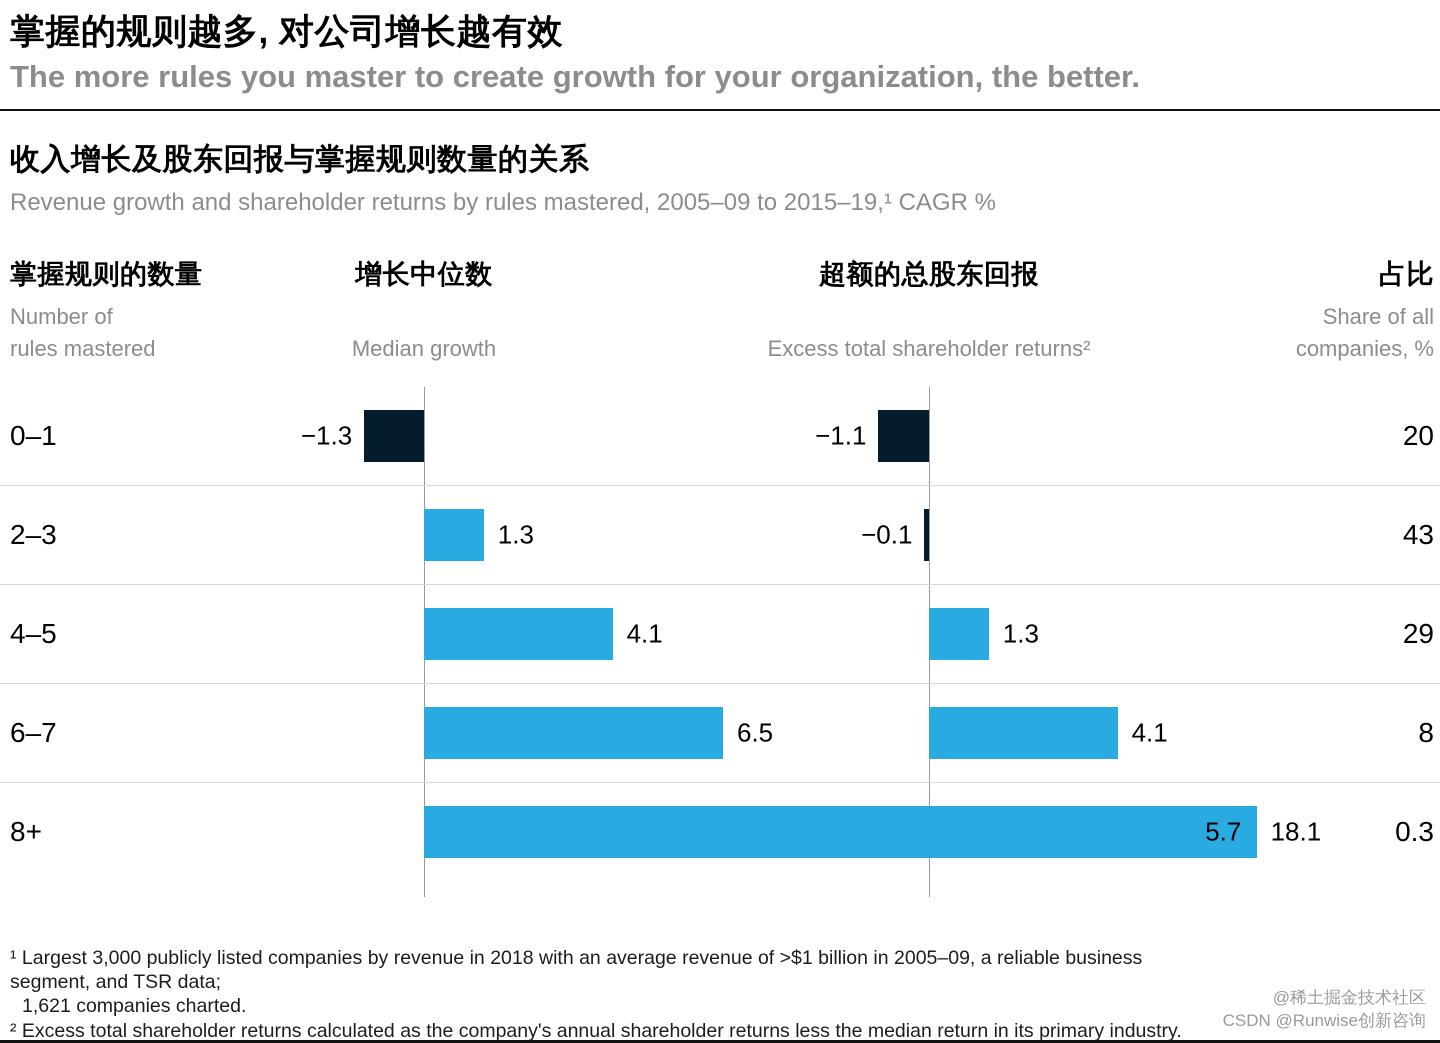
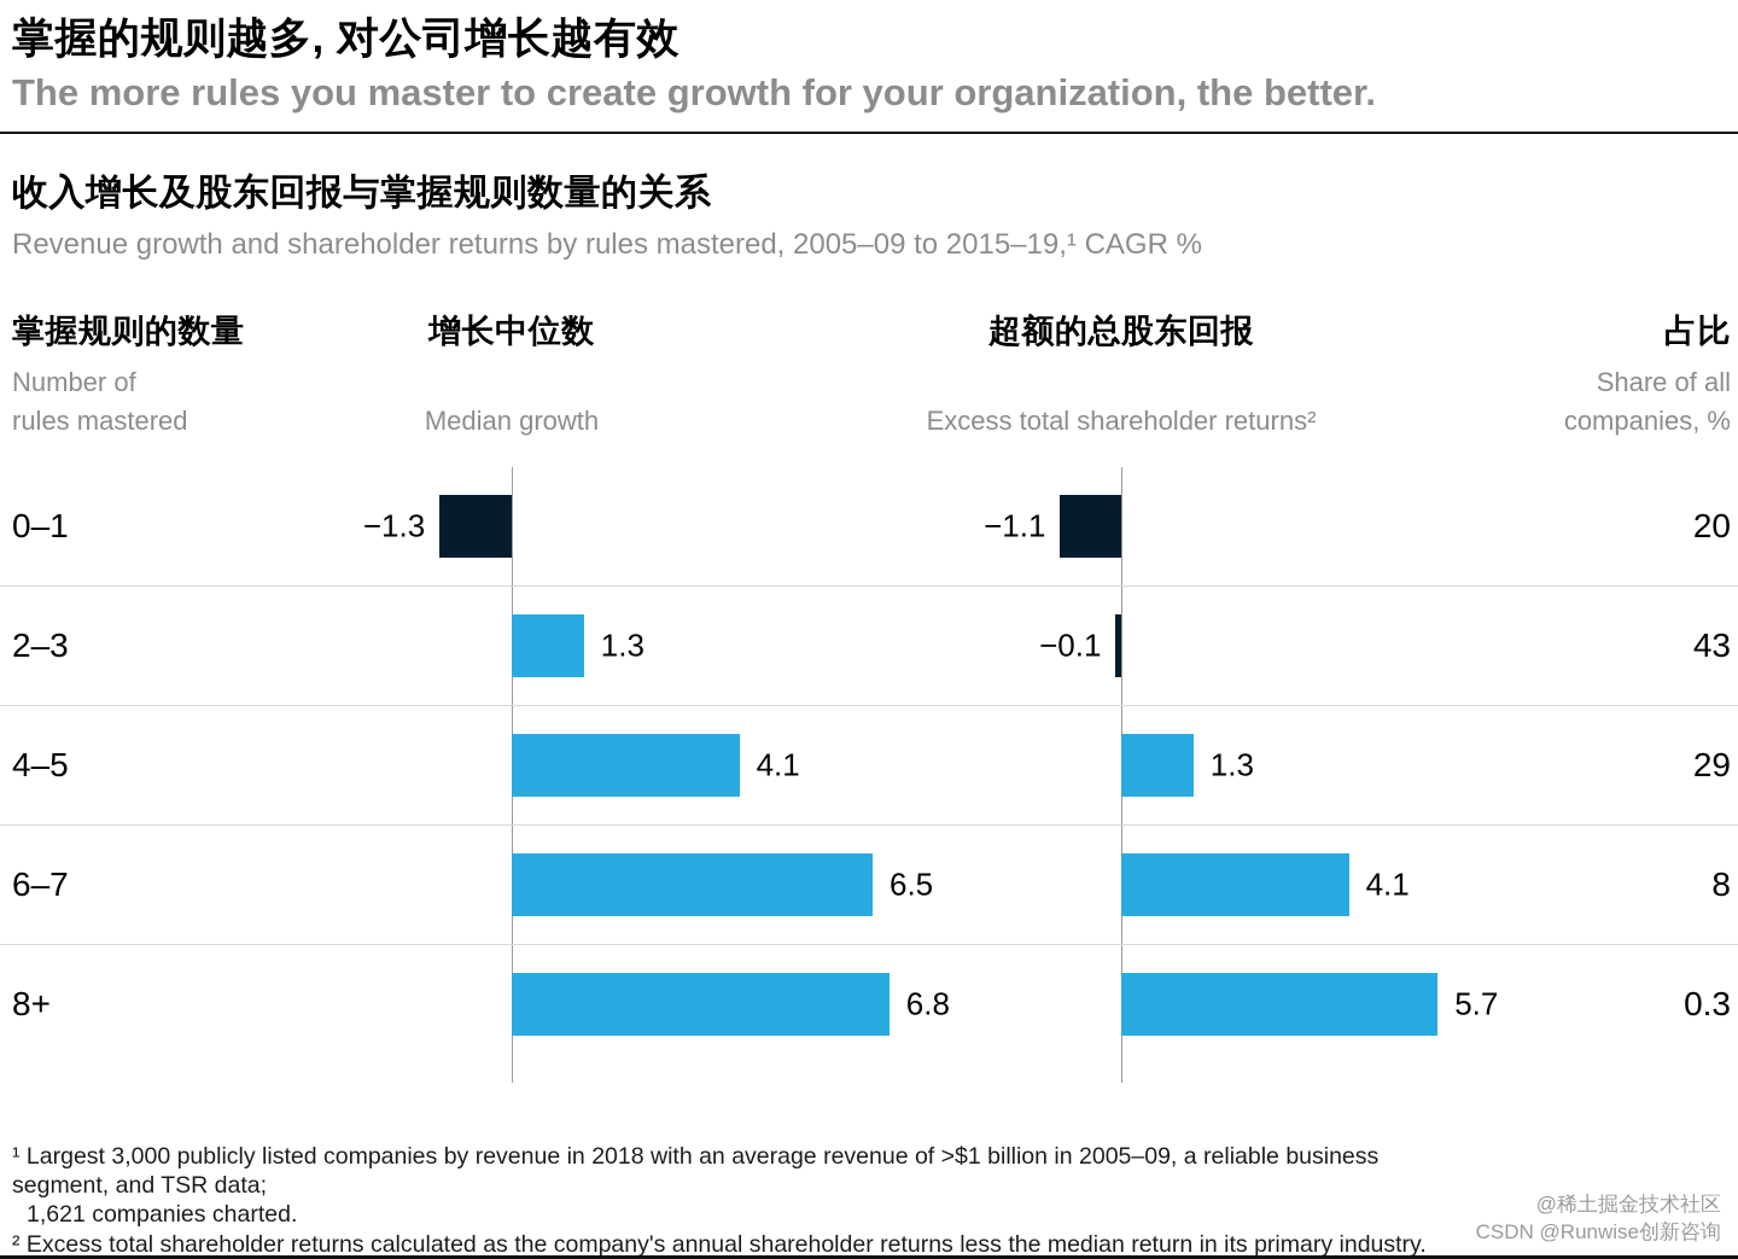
Median growth/8+: 18.1 -> 6.8
